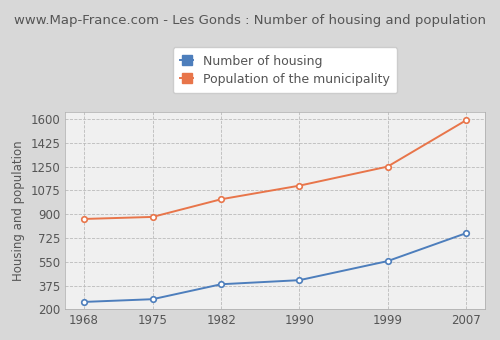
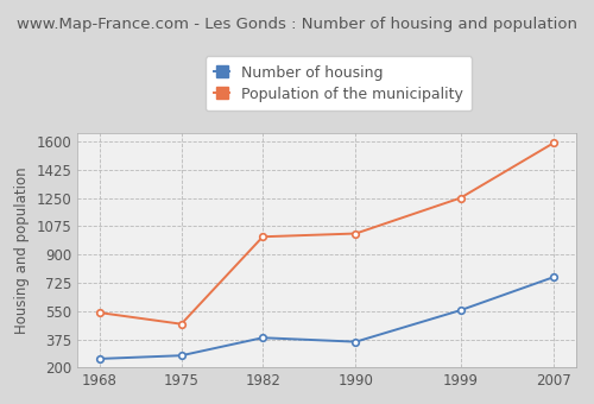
Population of the municipality/1968: 860 -> 540
Population of the municipality/1975: 880 -> 470
Number of housing/1990: 420 -> 360
Population of the municipality/1990: 1110 -> 1030
